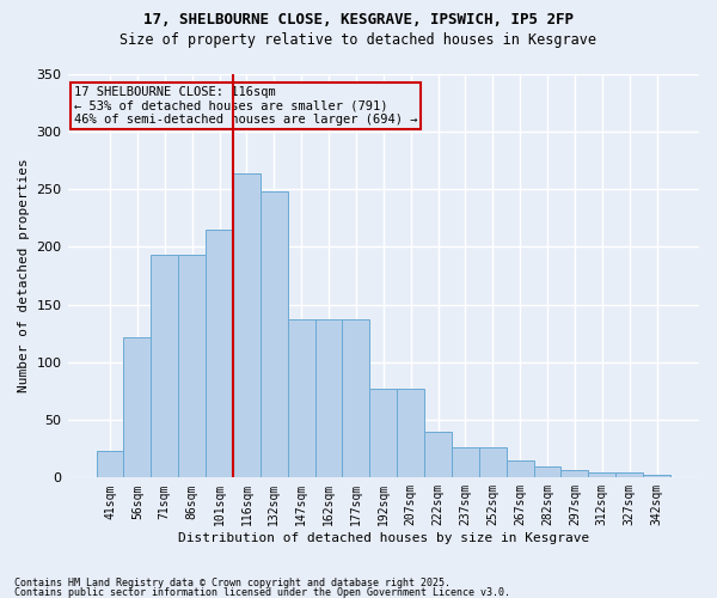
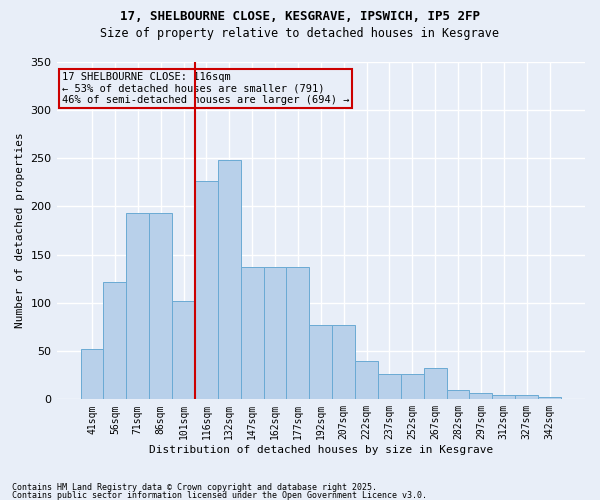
41sqm: 23 -> 52
101sqm: 215 -> 102
116sqm: 263 -> 226
267sqm: 15 -> 32
